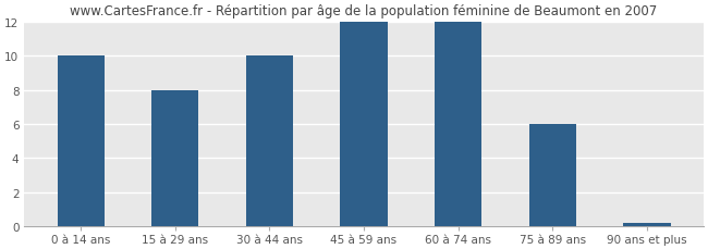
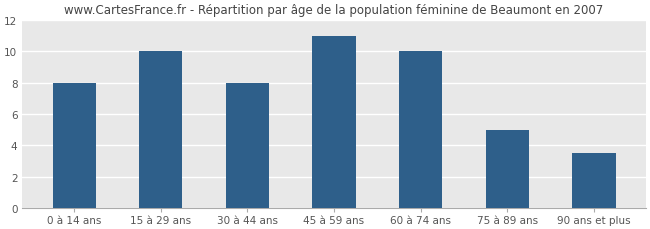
0 à 14 ans: 10.0 -> 8.0
15 à 29 ans: 8.0 -> 10.0
30 à 44 ans: 10.0 -> 8.0
45 à 59 ans: 12.0 -> 11.0
60 à 74 ans: 12.0 -> 10.0
75 à 89 ans: 6.0 -> 5.0
90 ans et plus: 0.2 -> 3.5
